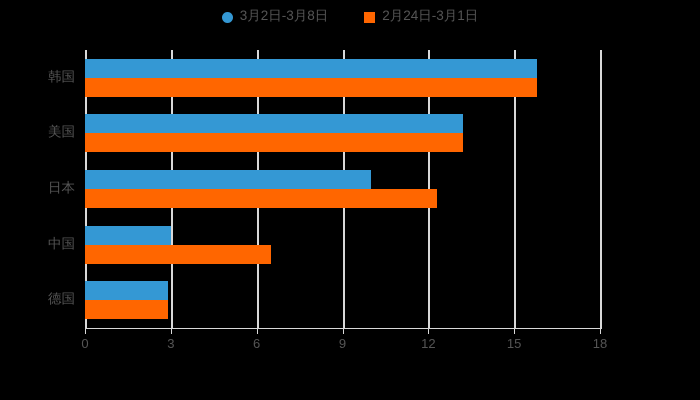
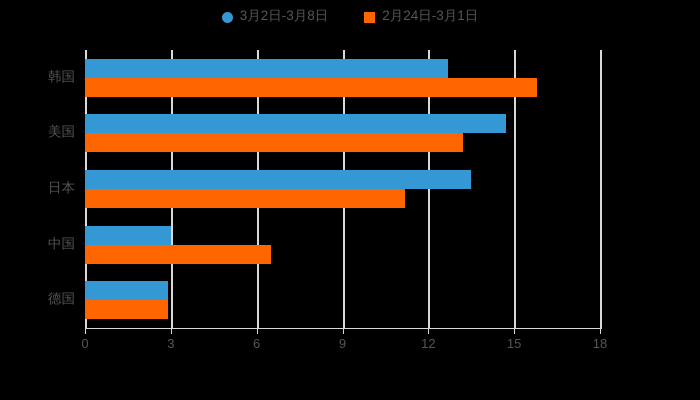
3月2日-3月8日/韩国: 15.8 -> 12.7
3月2日-3月8日/美国: 13.2 -> 14.7
3月2日-3月8日/日本: 10.0 -> 13.5
2月24日-3月1日/日本: 12.3 -> 11.2
